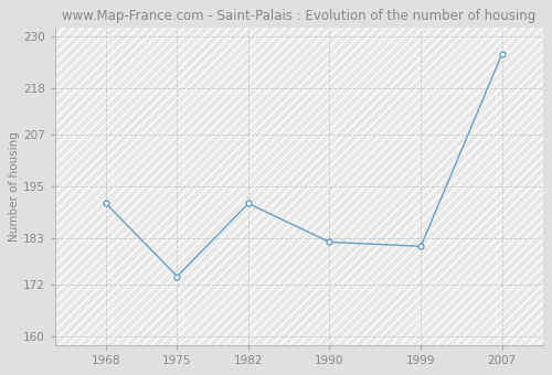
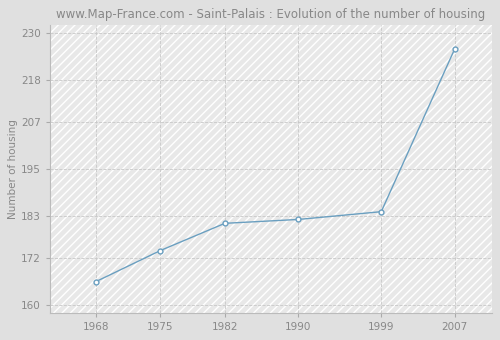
1968: 191 -> 166
1982: 191 -> 181
1999: 181 -> 184
